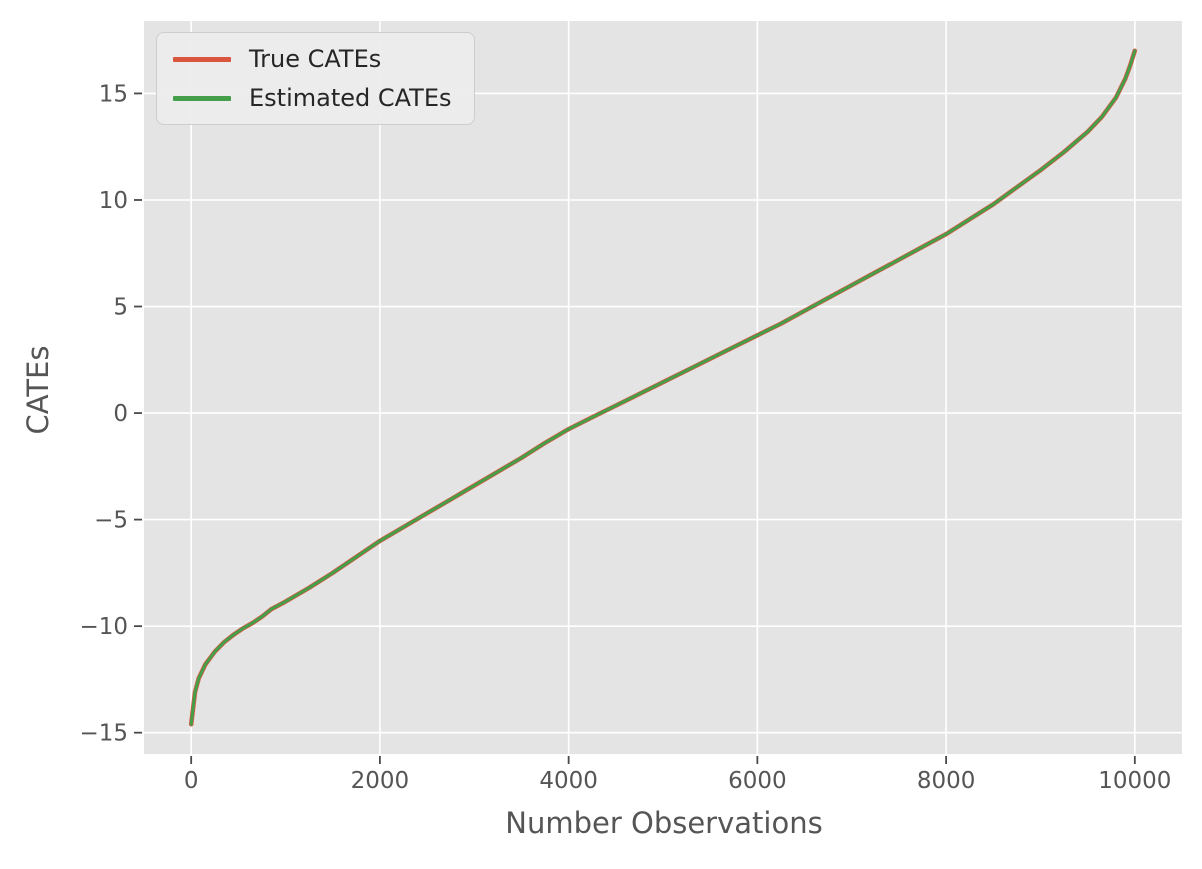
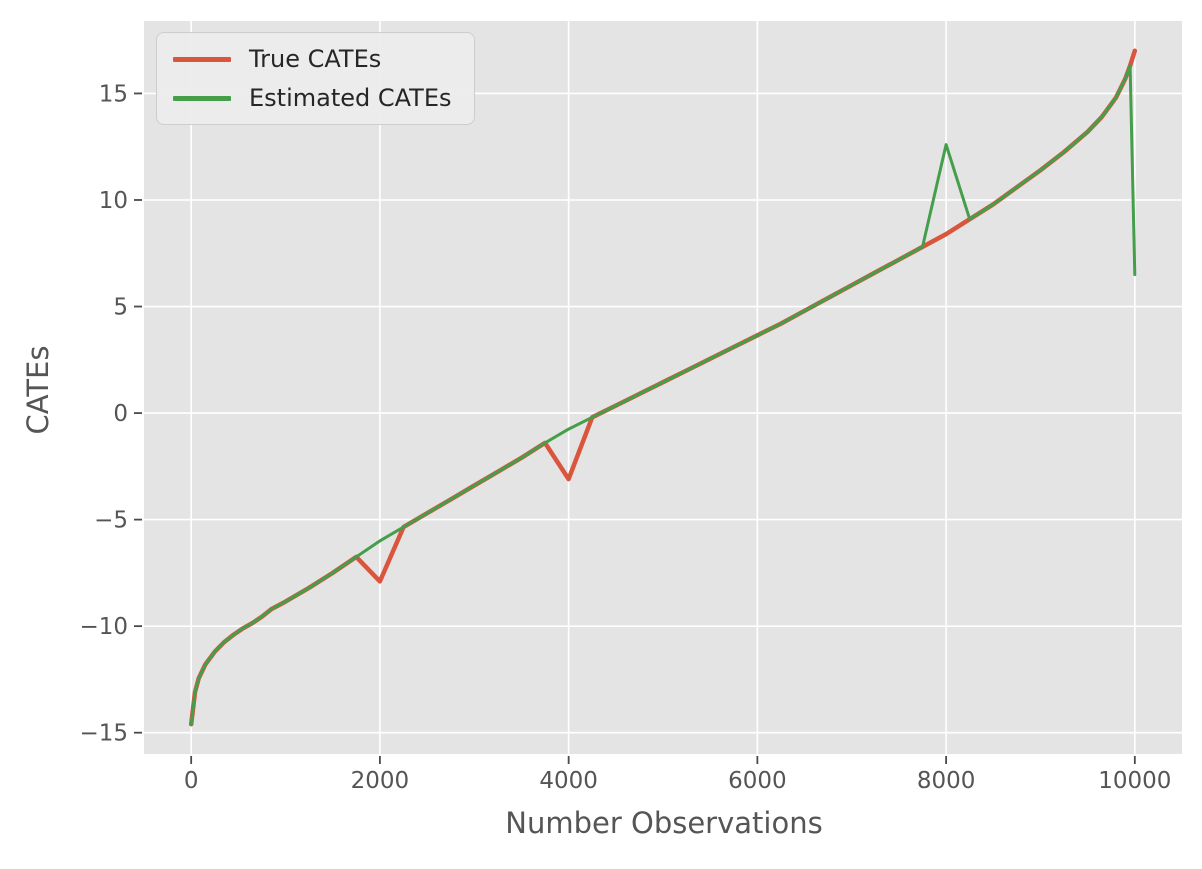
True CATEs/2000: -6.0 -> -7.9
True CATEs/4000: -0.8 -> -3.1
Estimated CATEs/8000: 8.4 -> 12.6
Estimated CATEs/10000: 17.0 -> 6.5
